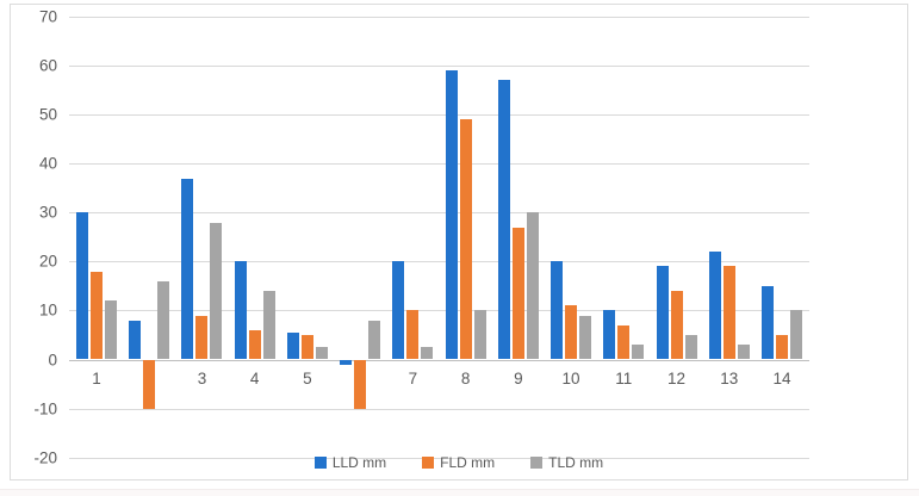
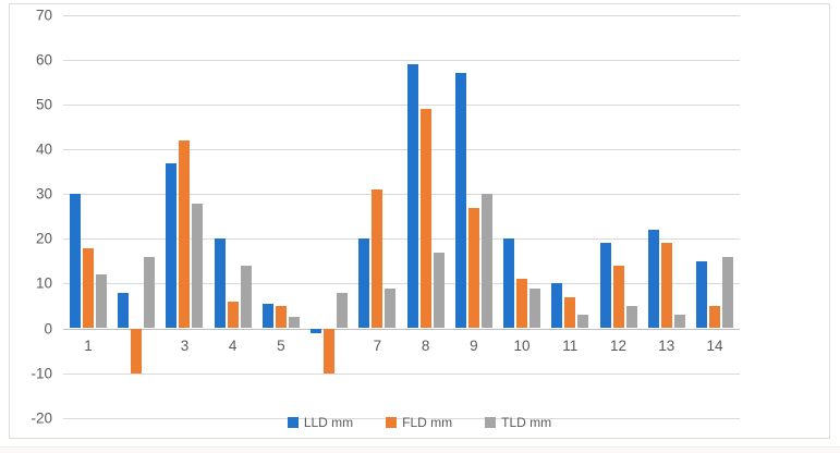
FLD mm/3: 9 -> 42
FLD mm/7: 10 -> 31
TLD mm/7: 2 -> 9
TLD mm/8: 10 -> 17
TLD mm/14: 10 -> 16
